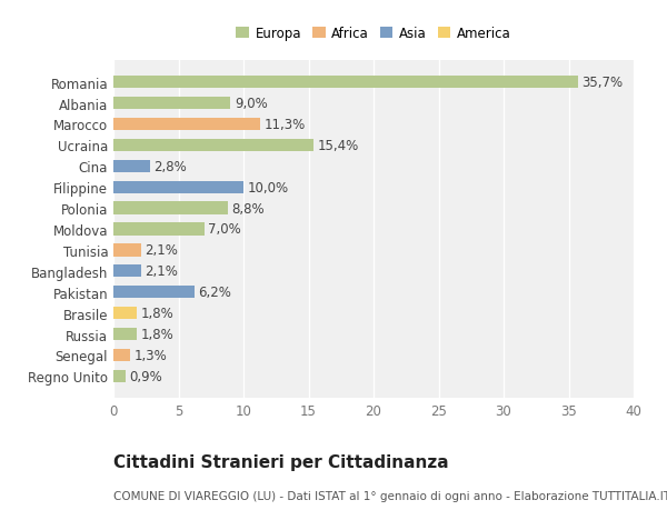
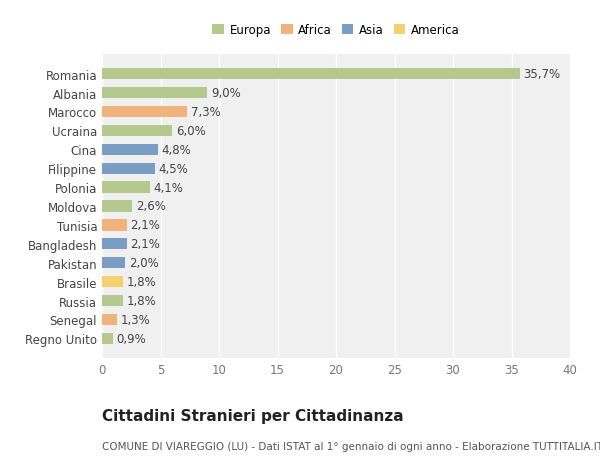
Marocco: 11,3% -> 7,3%
Ucraina: 15,4% -> 6,0%
Cina: 2,8% -> 4,8%
Filippine: 10,0% -> 4,5%
Polonia: 8,8% -> 4,1%
Moldova: 7,0% -> 2,6%
Pakistan: 6,2% -> 2,0%
